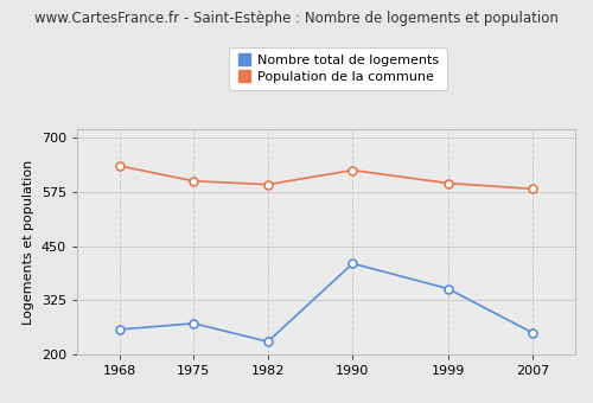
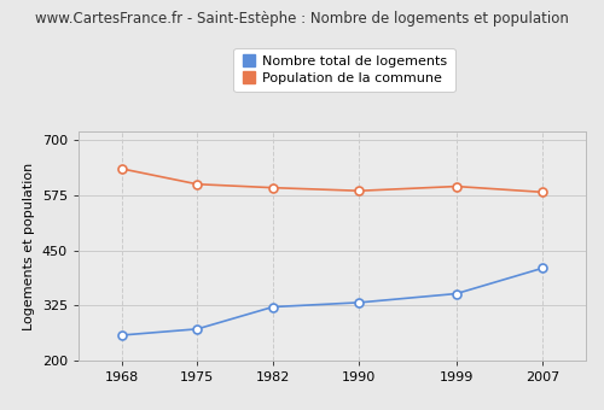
Nombre total de logements/1982: 230 -> 322
Nombre total de logements/1990: 410 -> 332
Population de la commune/1990: 625 -> 585
Nombre total de logements/2007: 250 -> 410
